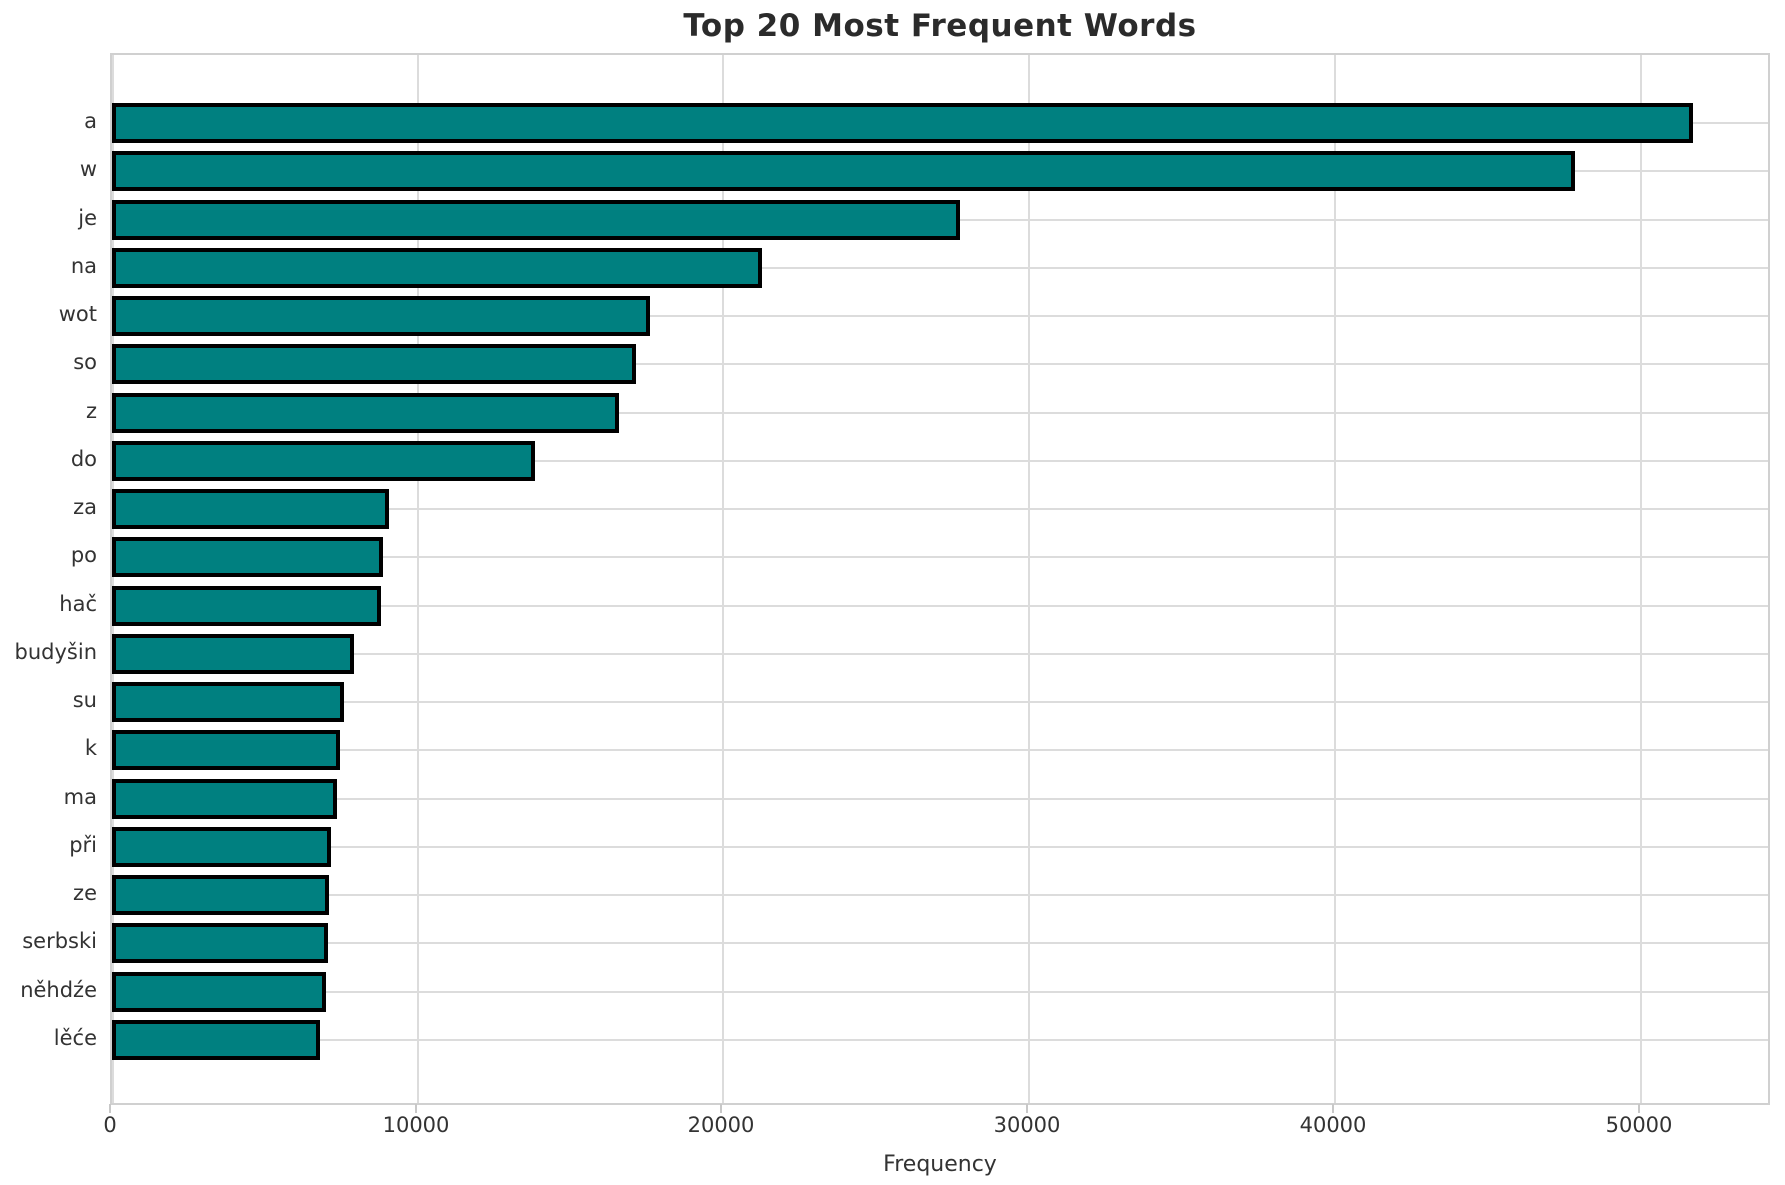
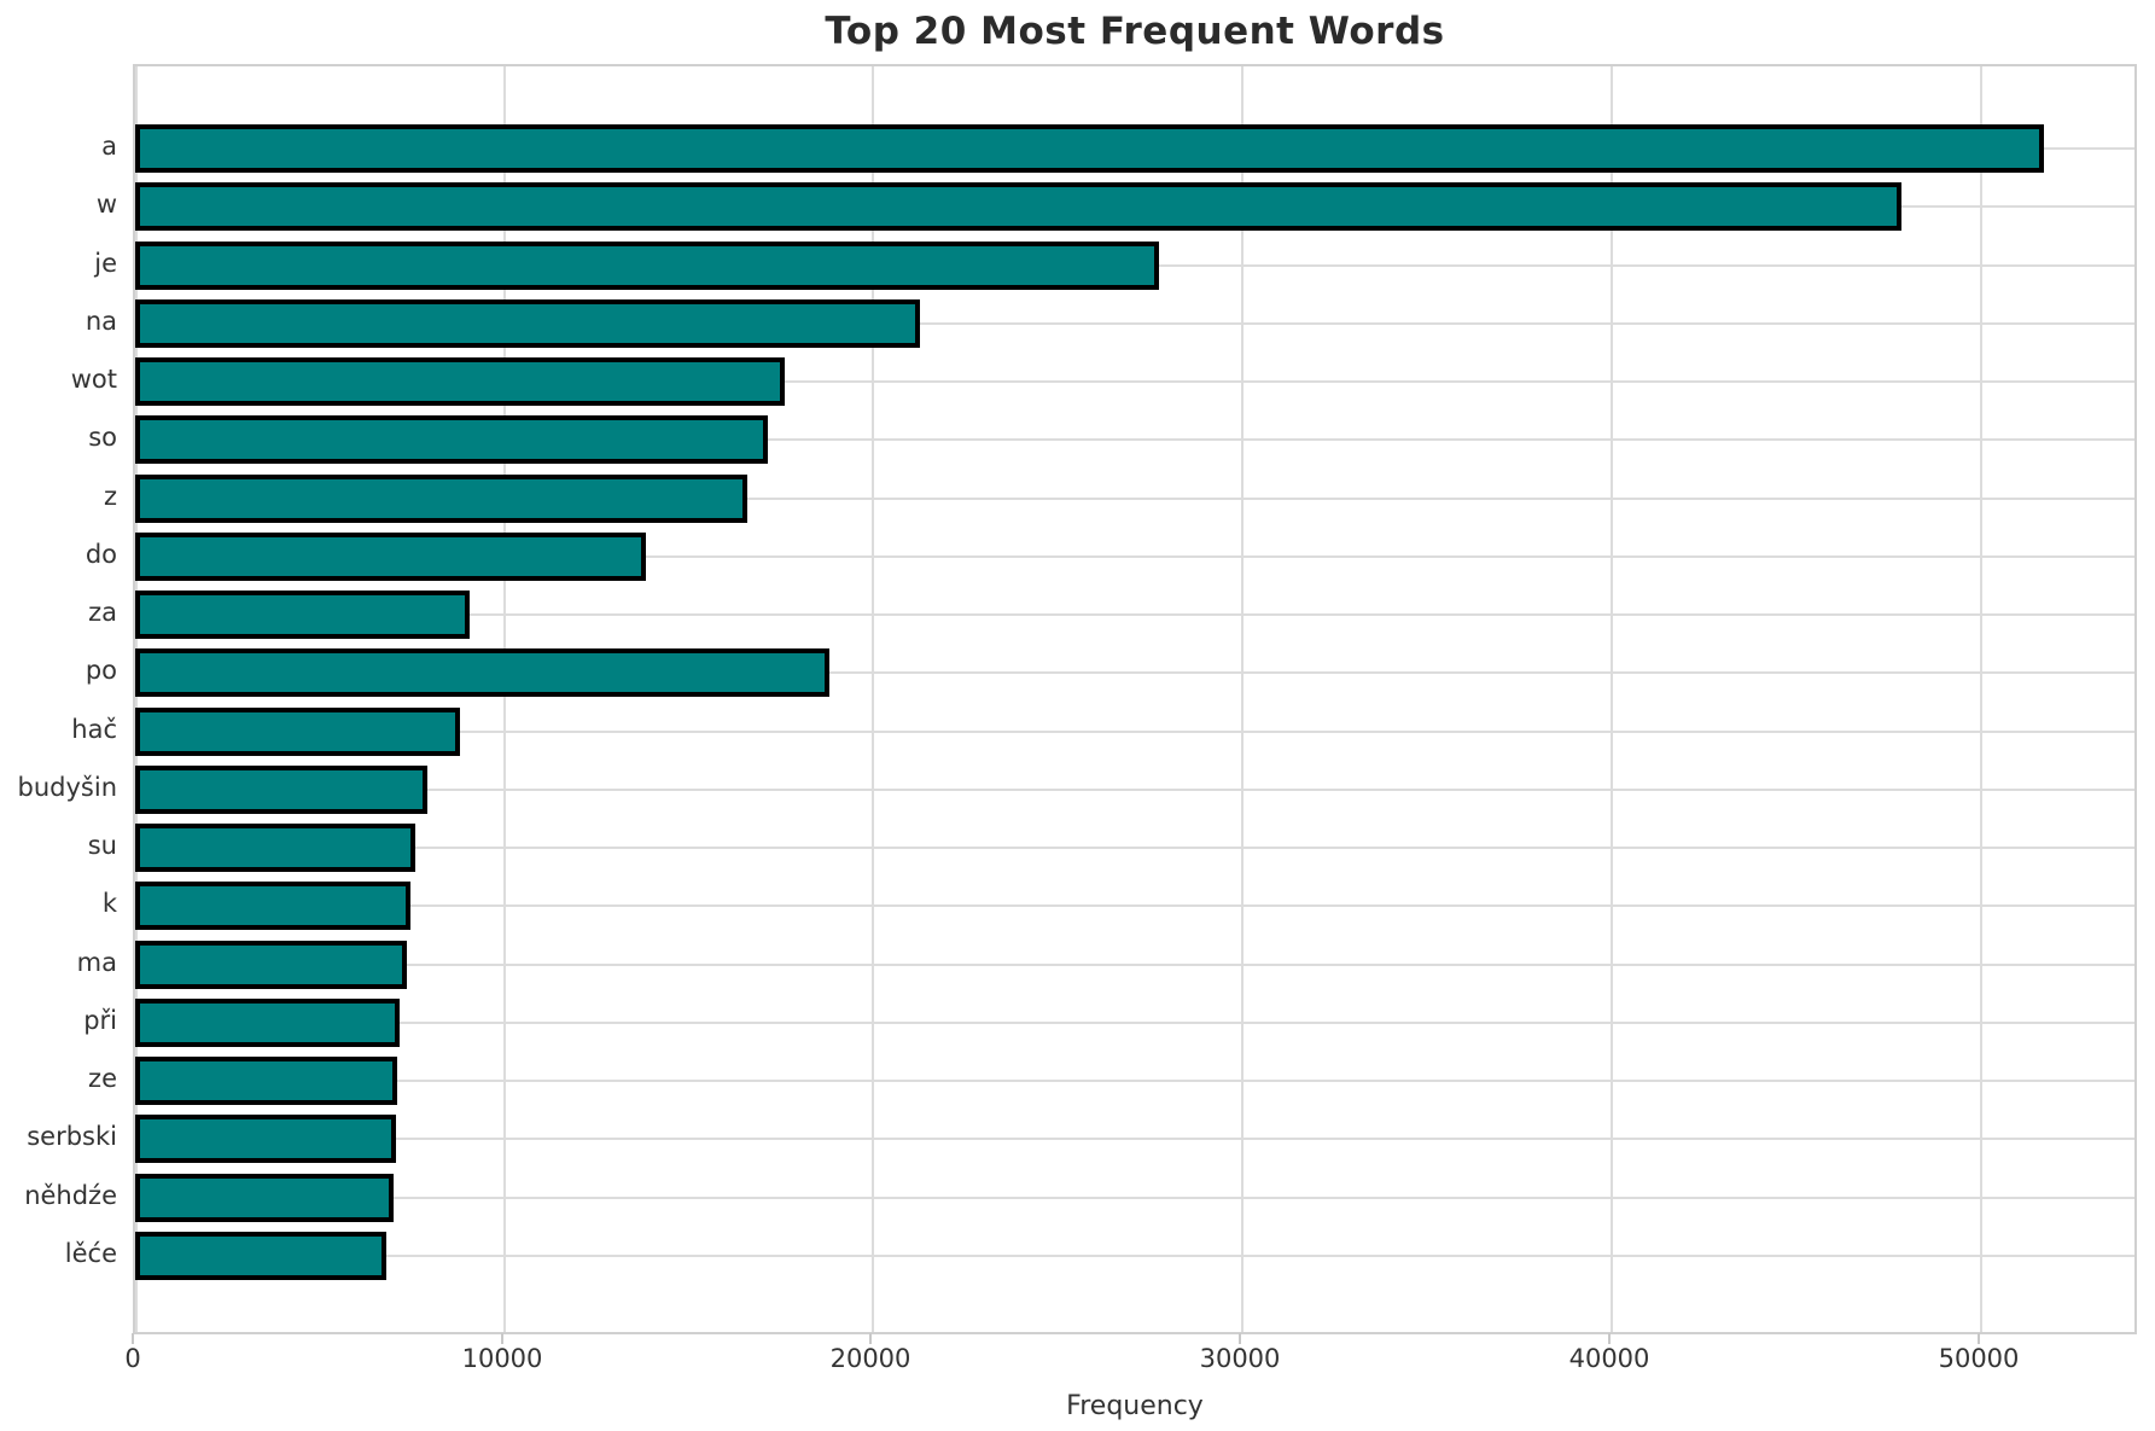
po: 8800 -> 18800
